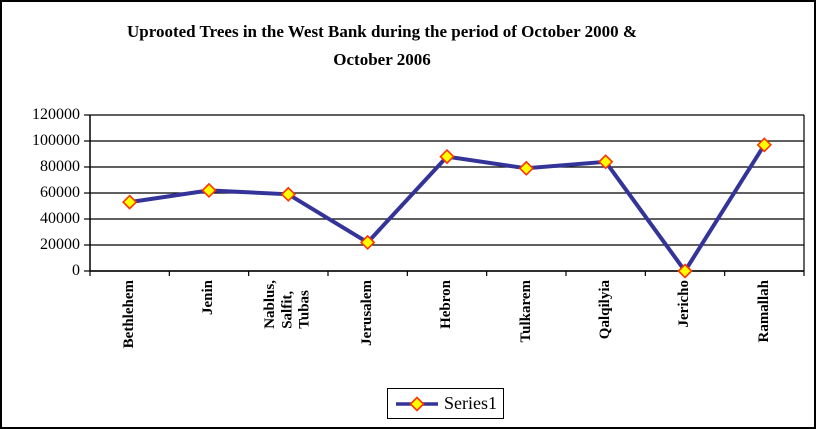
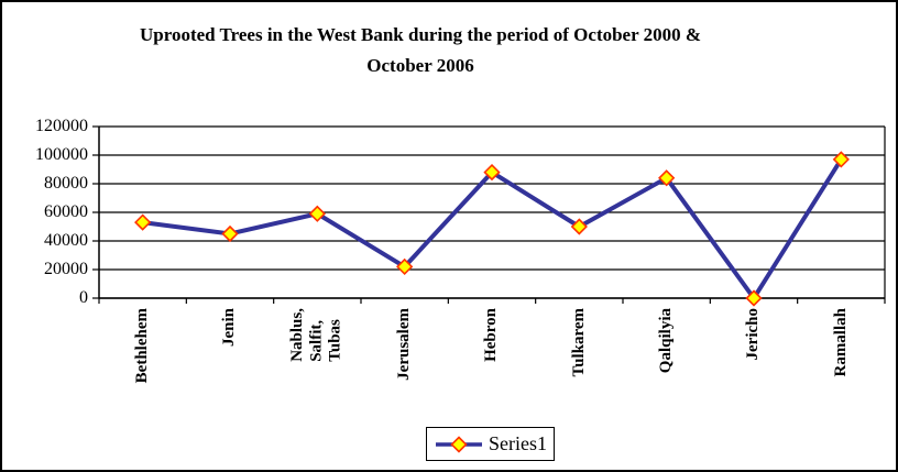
Jenin: 62000 -> 45000
Tulkarem: 79000 -> 50000
